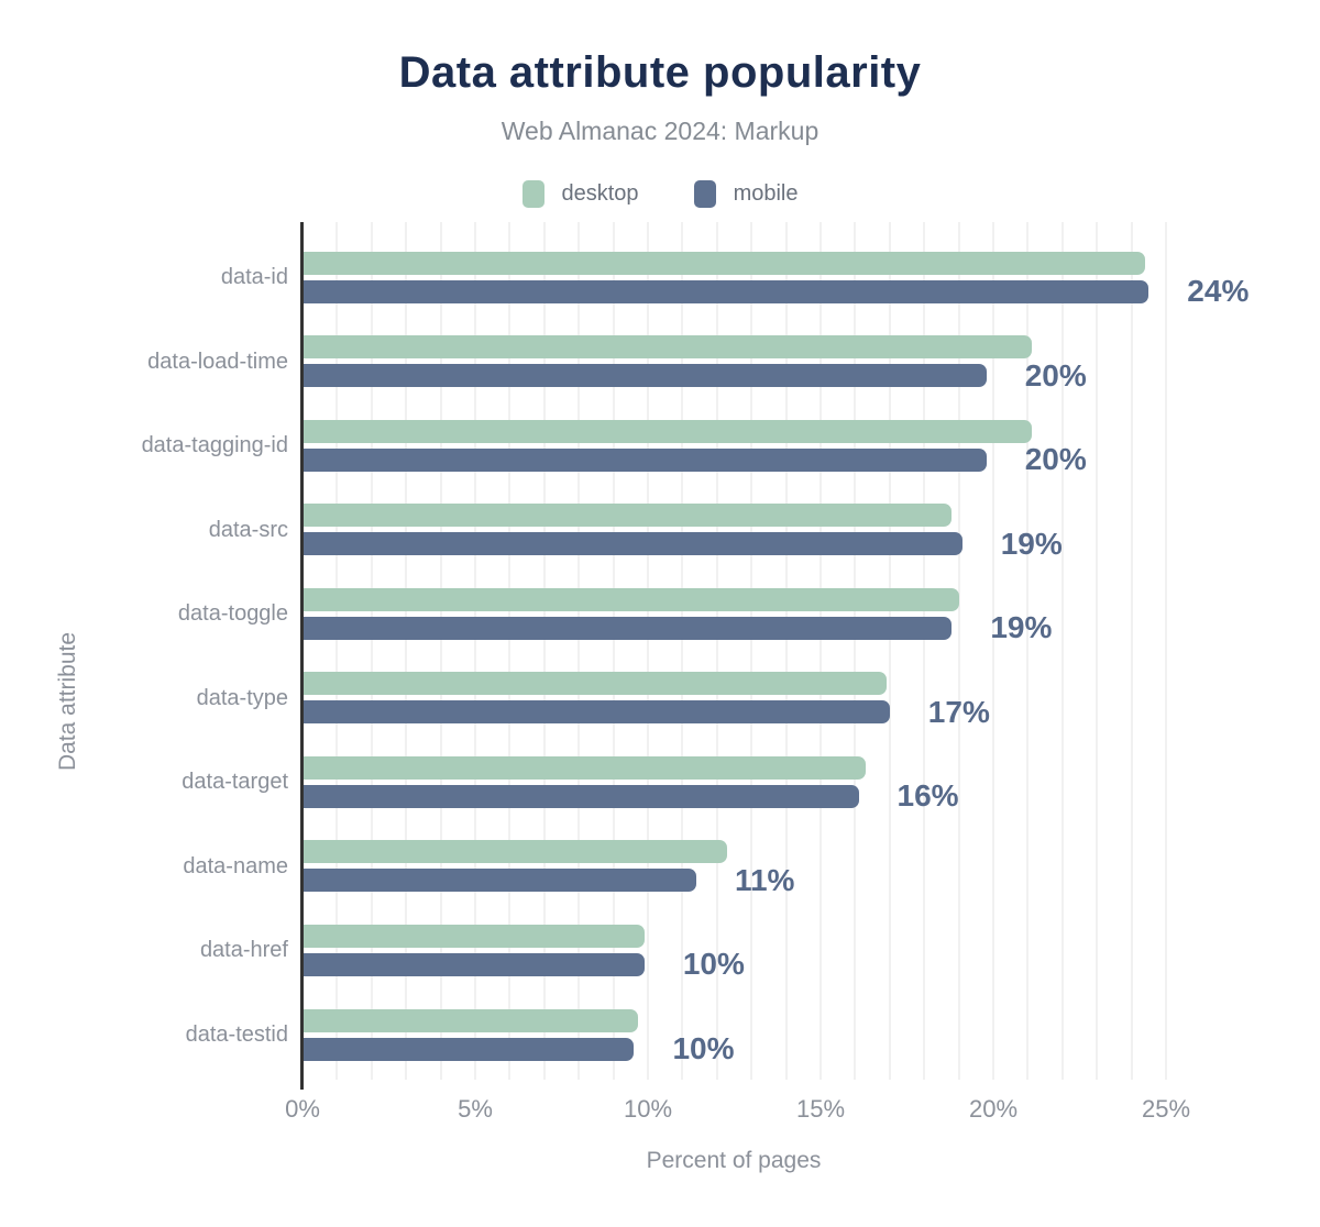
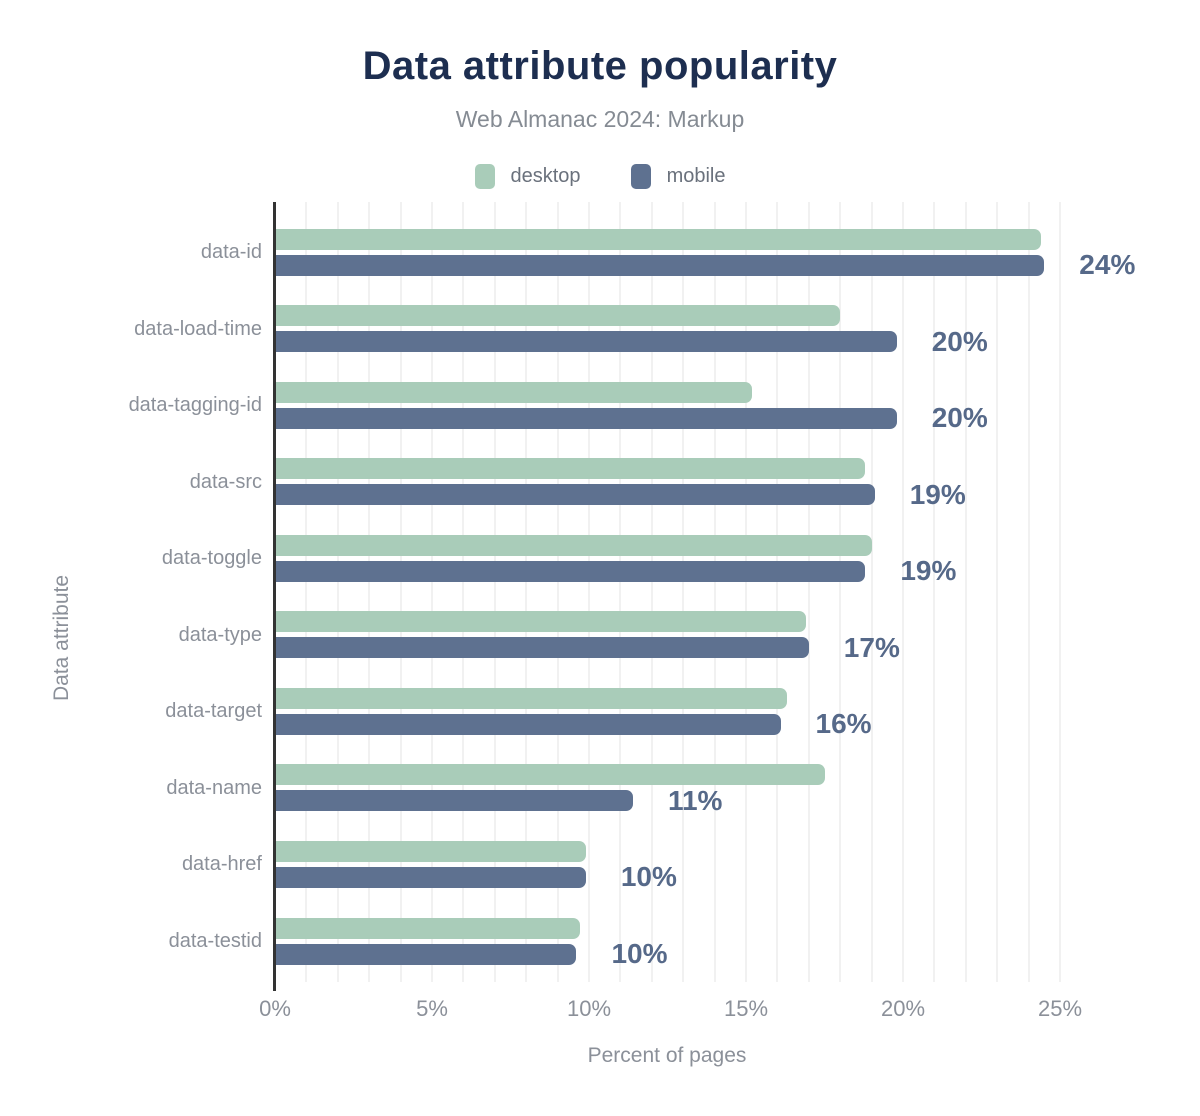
desktop/data-load-time: 21.1% -> 18.0%
desktop/data-tagging-id: 21.1% -> 15.2%
desktop/data-name: 12.3% -> 17.5%
